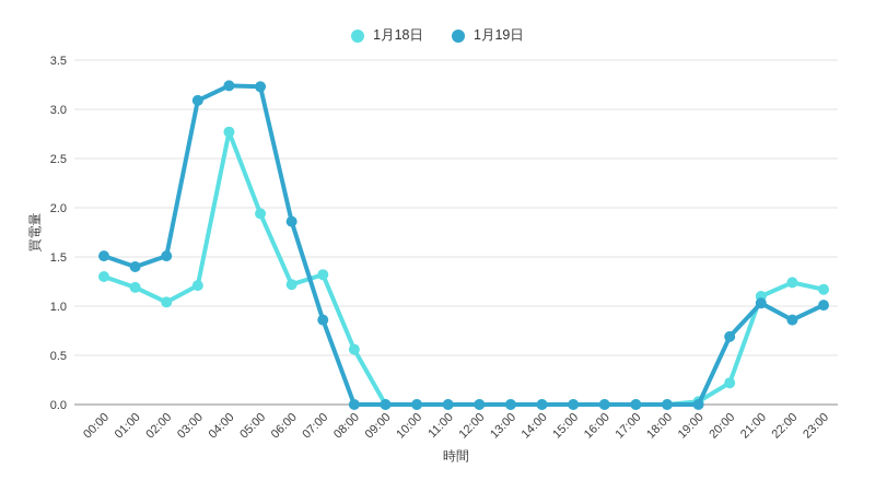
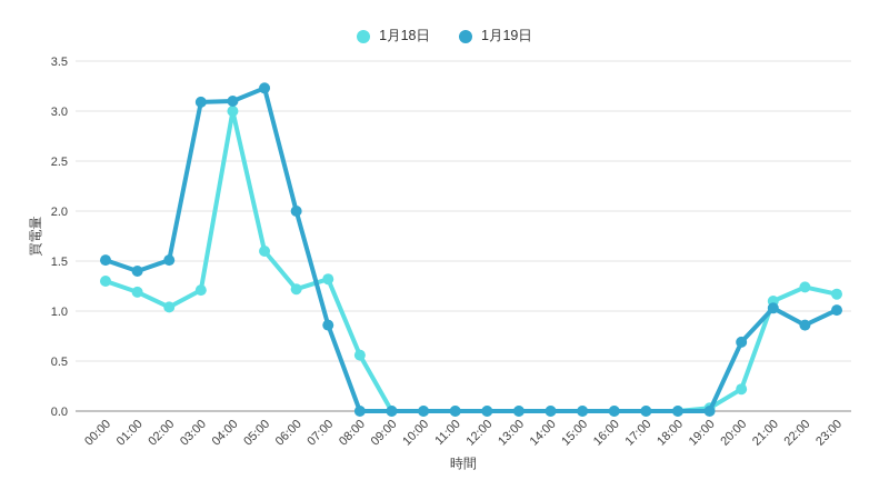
1月18日/04:00: 2.8 -> 3.0
1月19日/04:00: 3.2 -> 3.1
1月18日/05:00: 1.9 -> 1.6
1月19日/06:00: 1.9 -> 2.0
